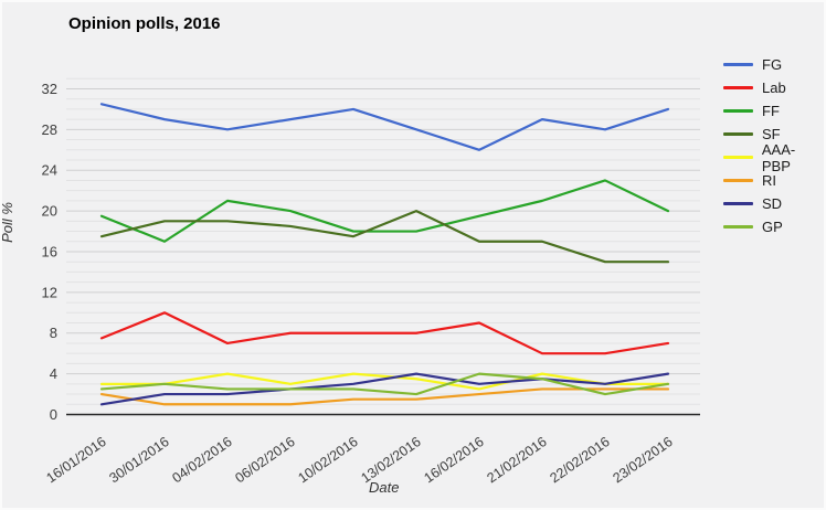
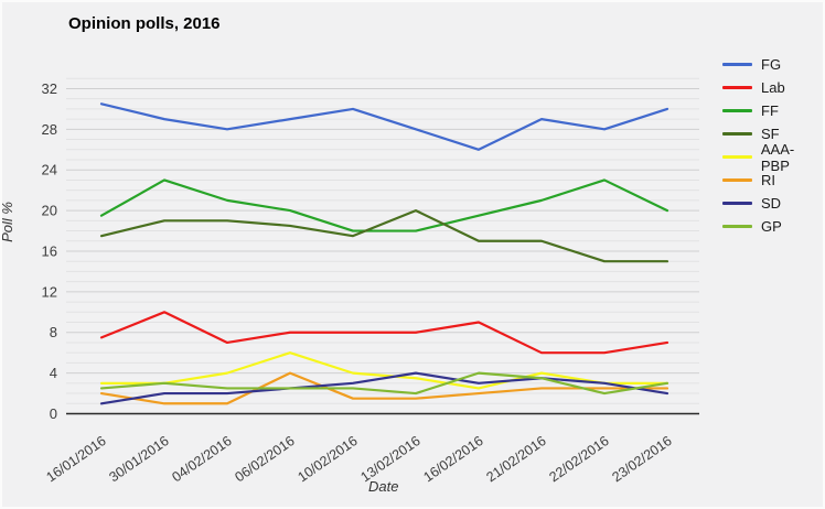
FF/30/01/2016: 17 -> 23
AAA-PBP/06/02/2016: 3 -> 6
RI/06/02/2016: 1 -> 4
SD/23/02/2016: 4 -> 2
